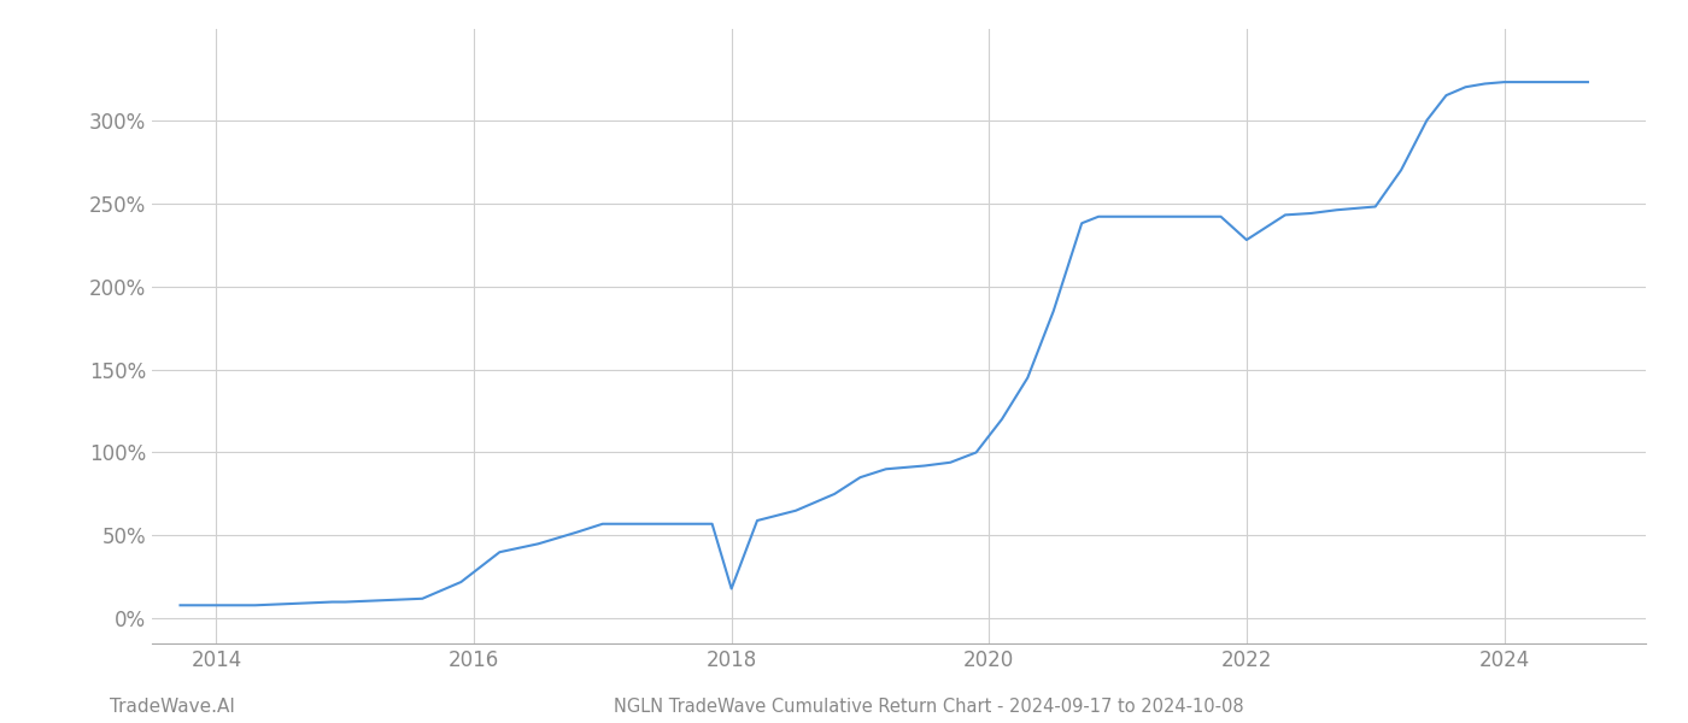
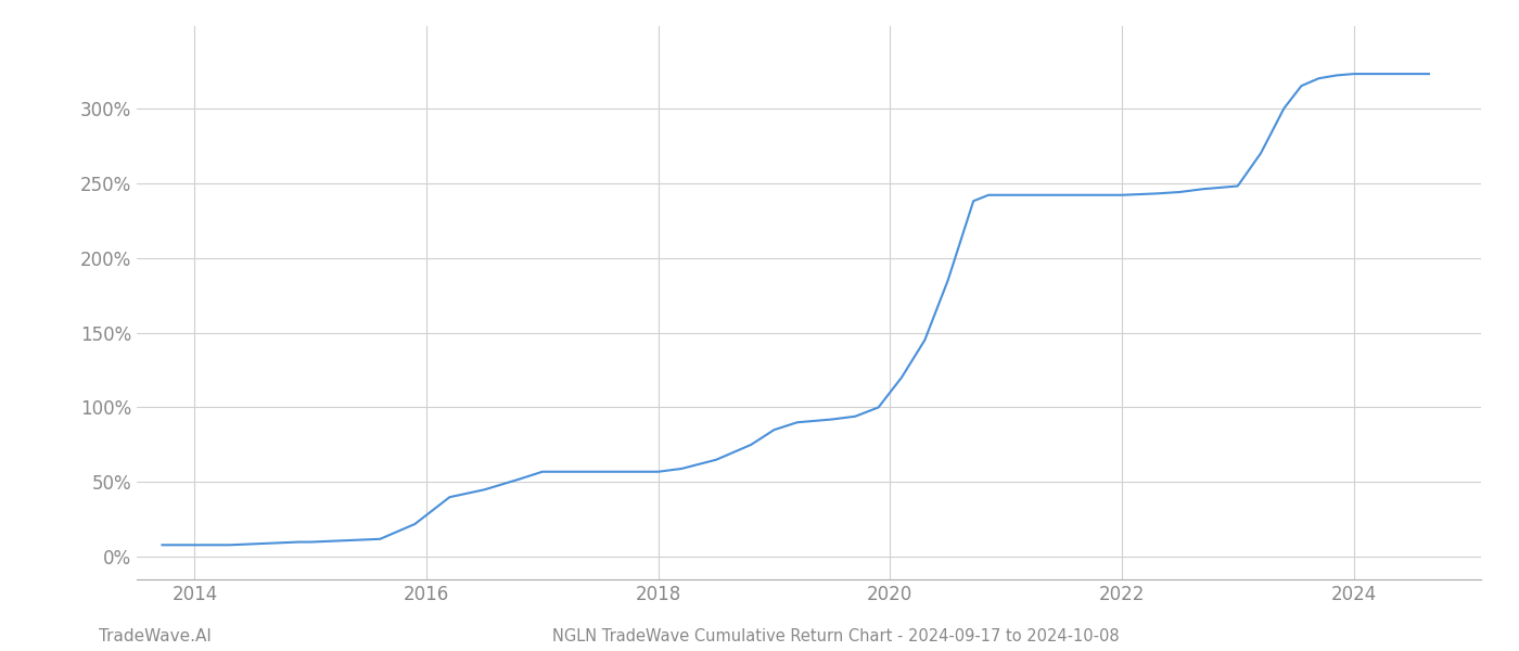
2018: 18% -> 57%
2022: 228% -> 242%
